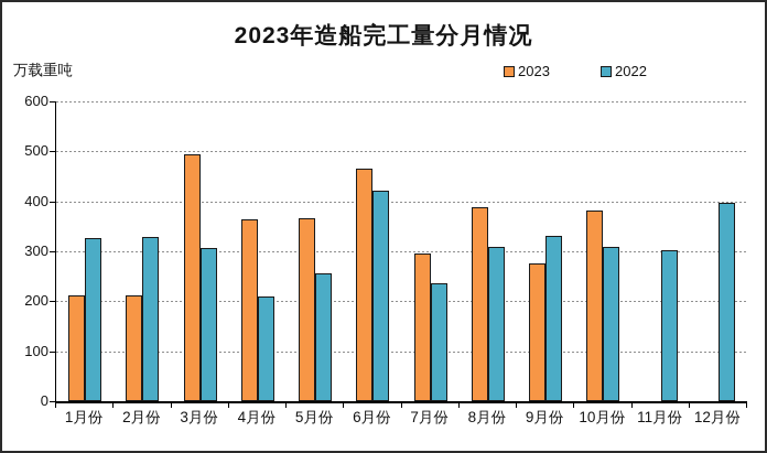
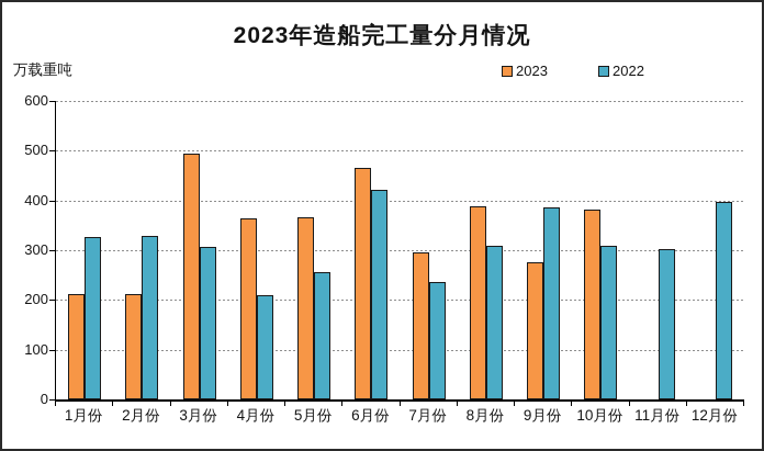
2022/9月份: 330 -> 390
